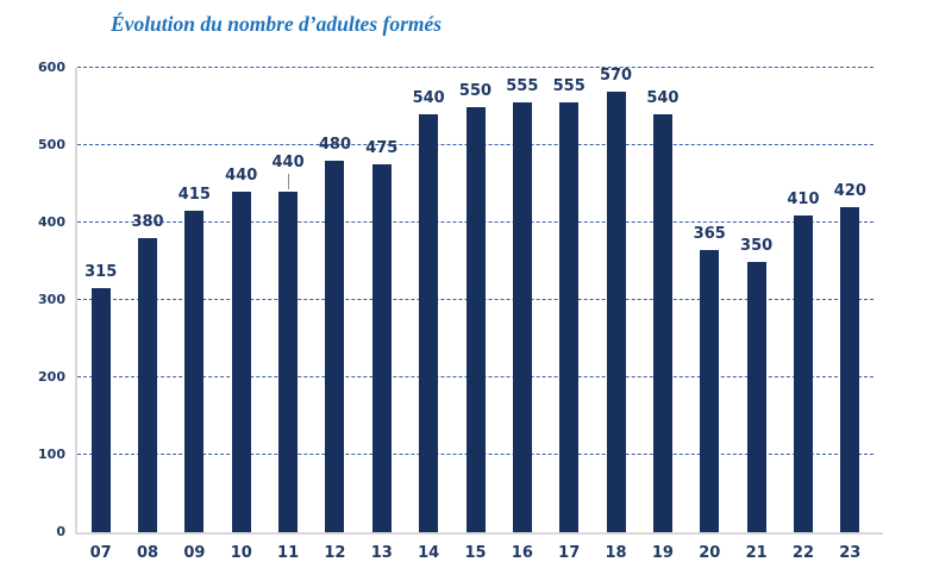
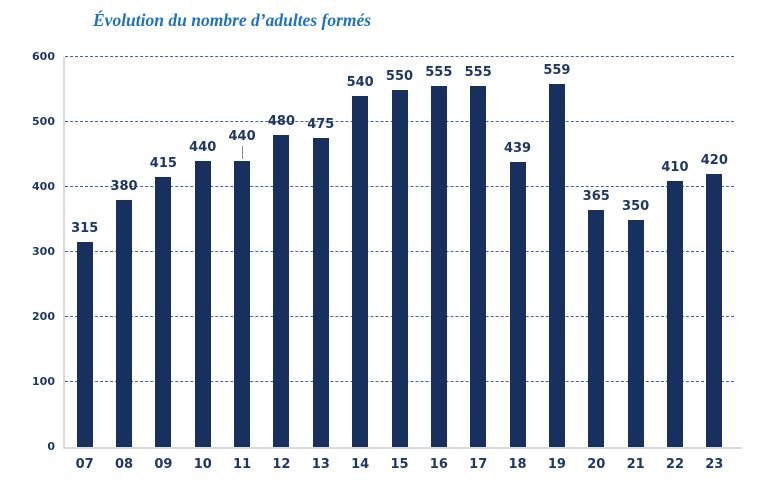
18: 570 -> 439
19: 540 -> 559
